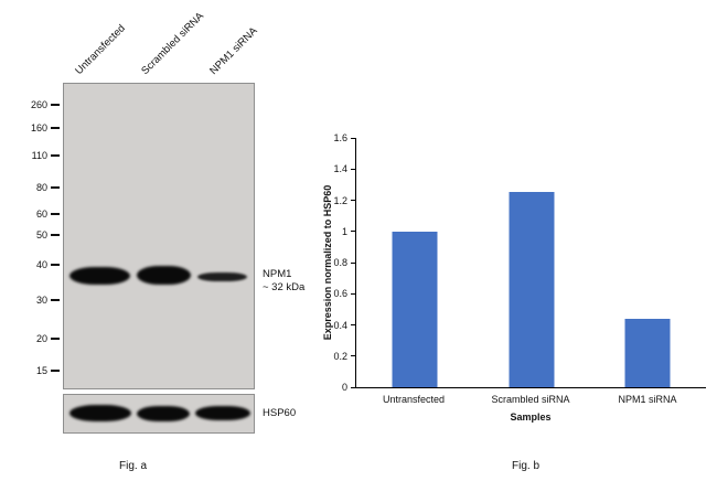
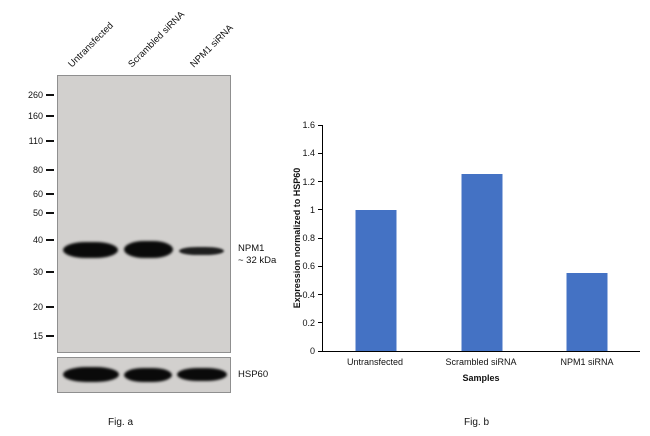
NPM1 siRNA: 0.44 -> 0.55
